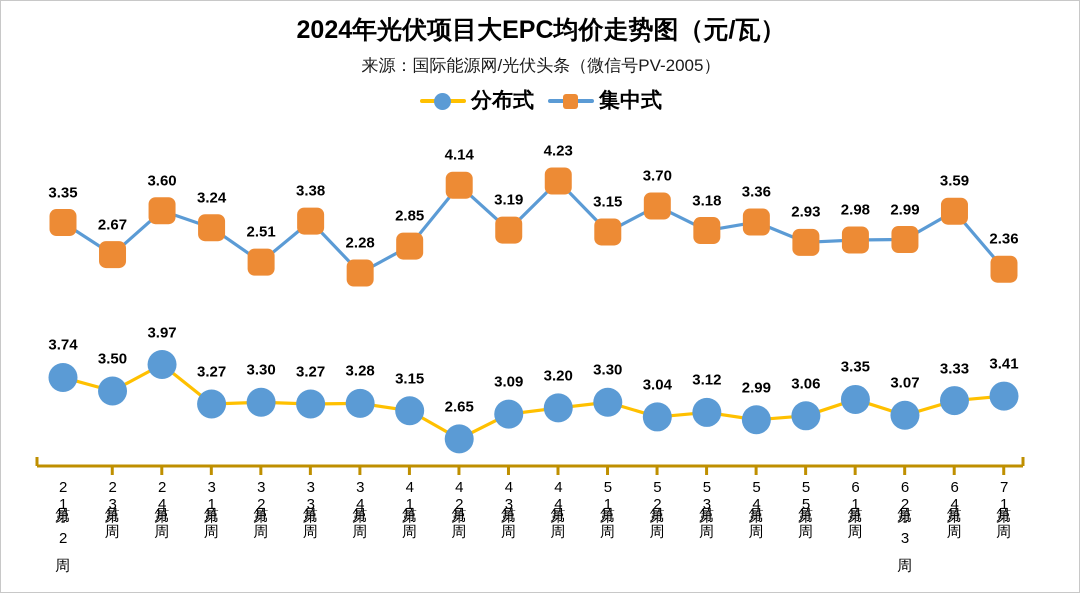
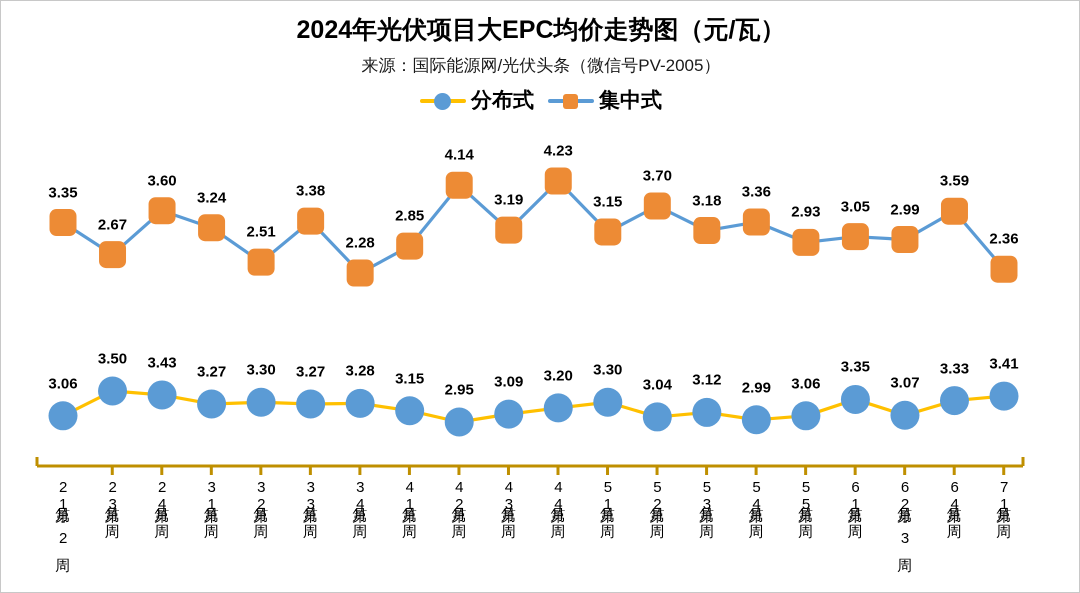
分布式/2月第1-2周: 3.74 -> 3.06
分布式/2月第4周: 3.97 -> 3.43
分布式/4月第2周: 2.65 -> 2.95
集中式/6月第1周: 2.98 -> 3.05
